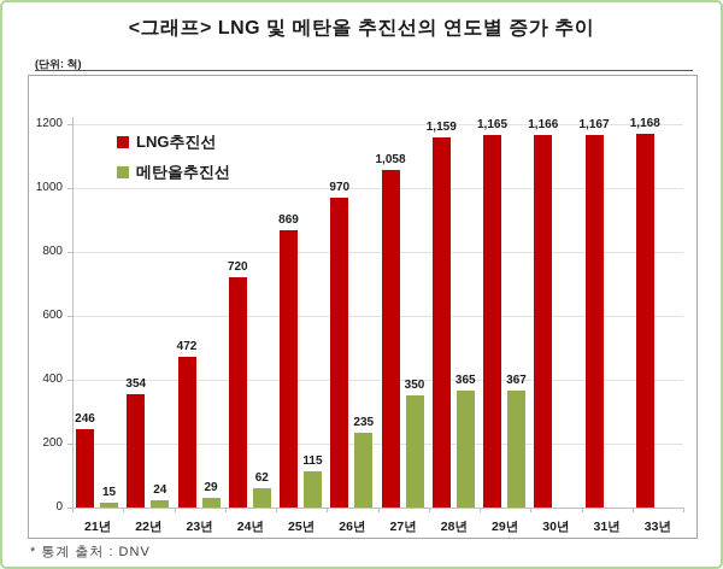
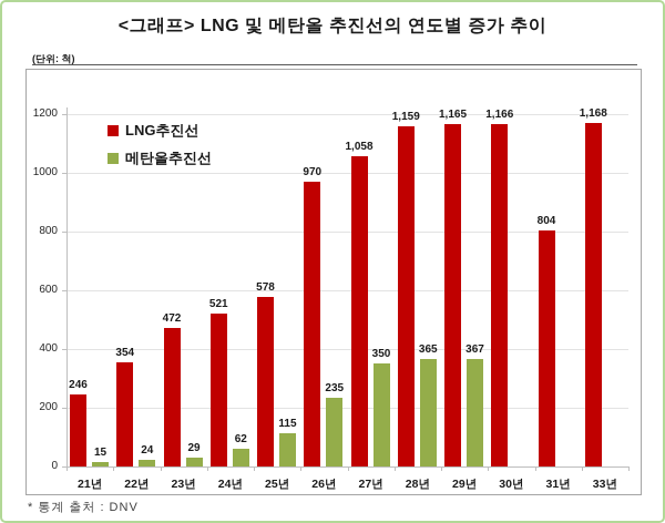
LNG추진선/24년: 720 -> 521
LNG추진선/25년: 869 -> 578
LNG추진선/31년: 1,167 -> 804
